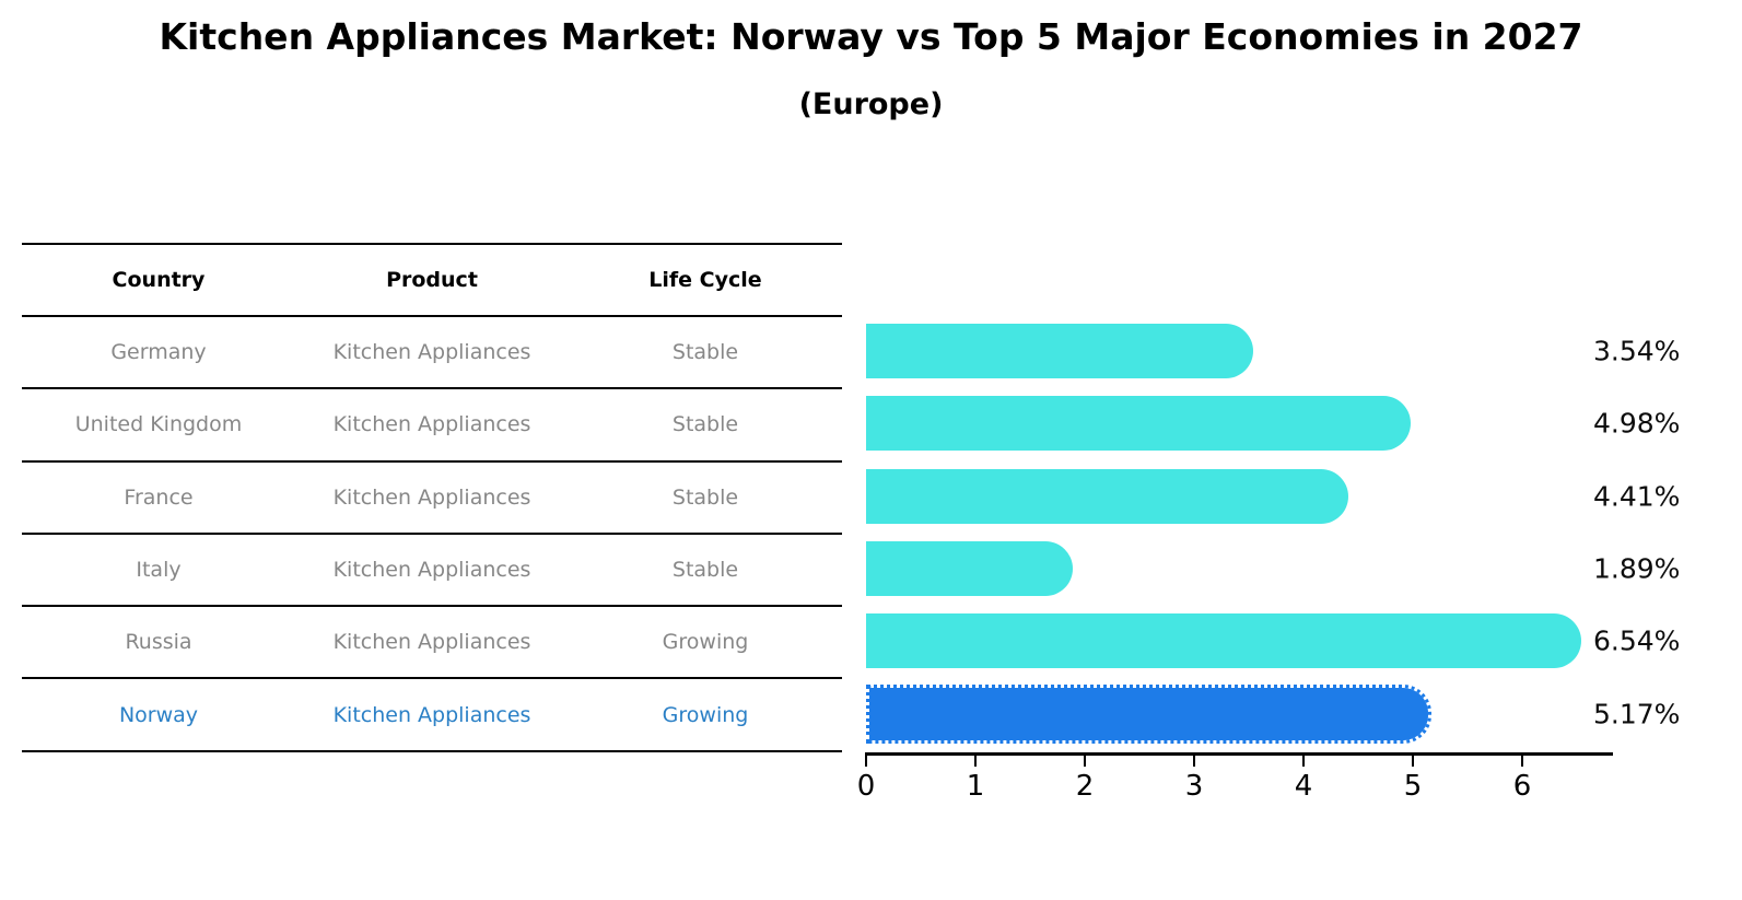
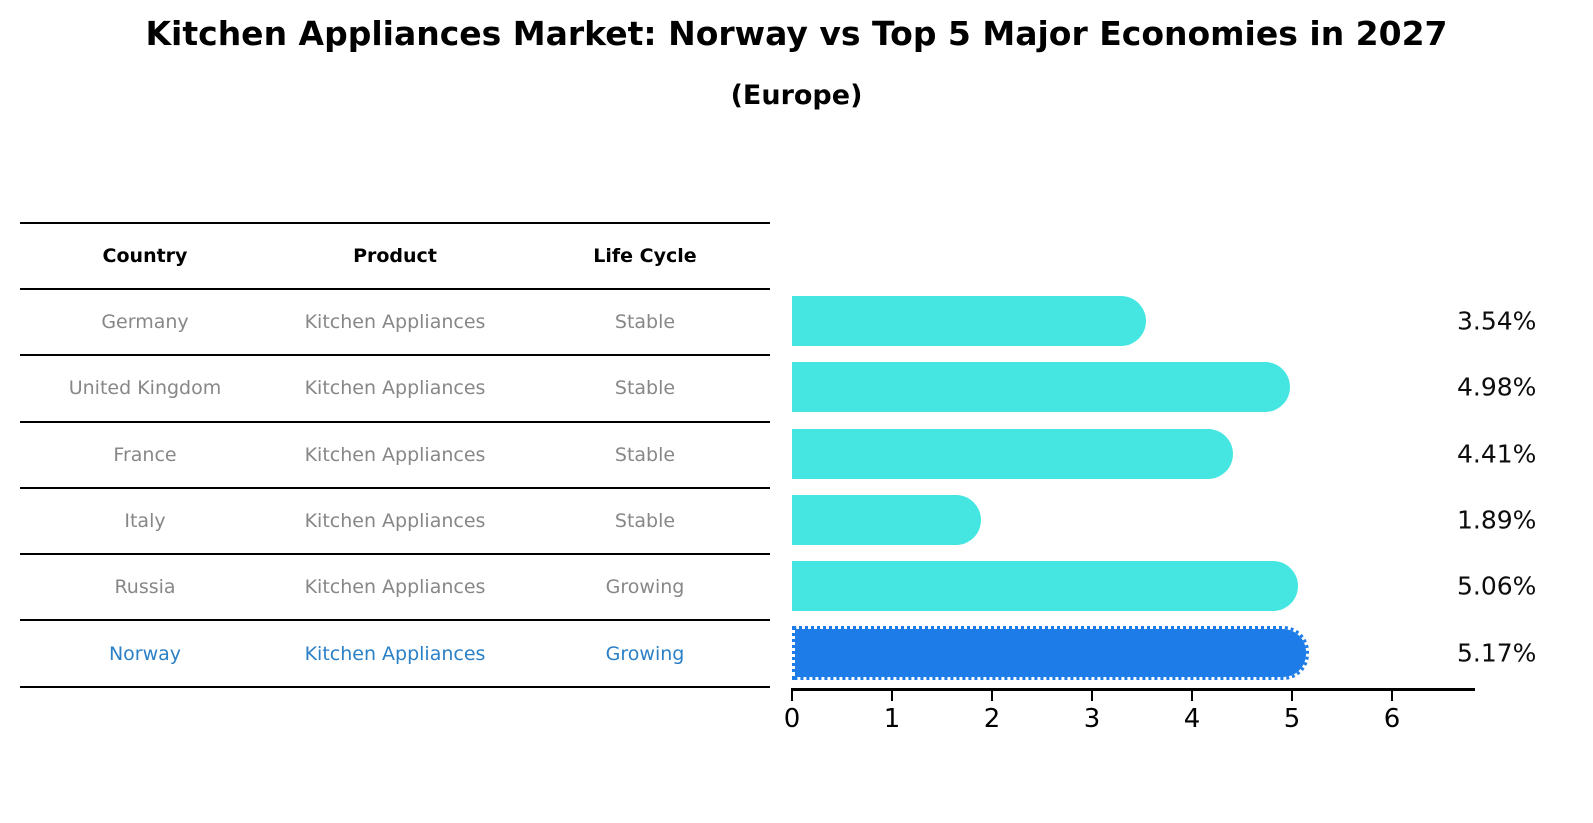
Russia: 6.54% -> 5.06%
